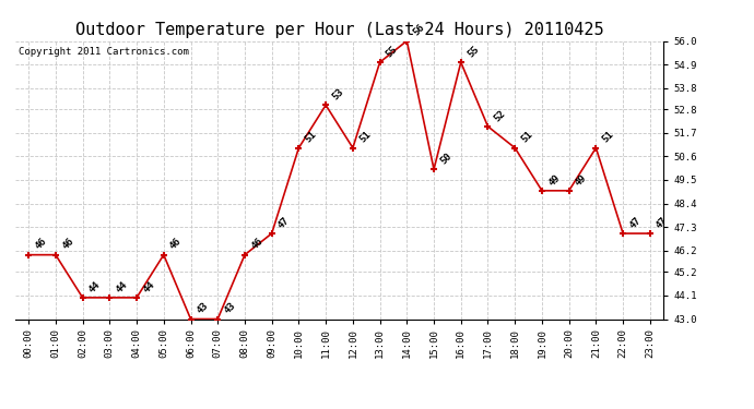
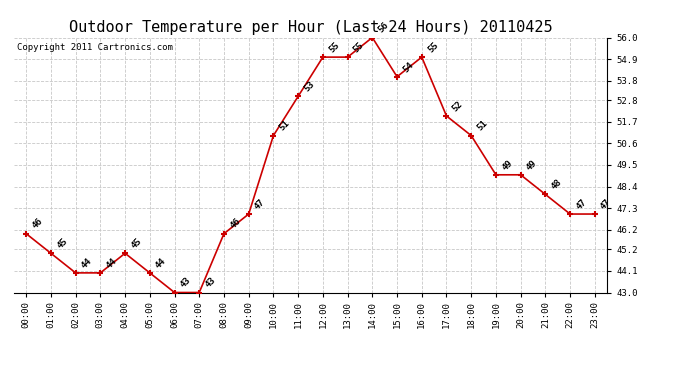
01:00: 46 -> 45
04:00: 44 -> 45
05:00: 46 -> 44
12:00: 51 -> 55
15:00: 50 -> 54
21:00: 51 -> 48
